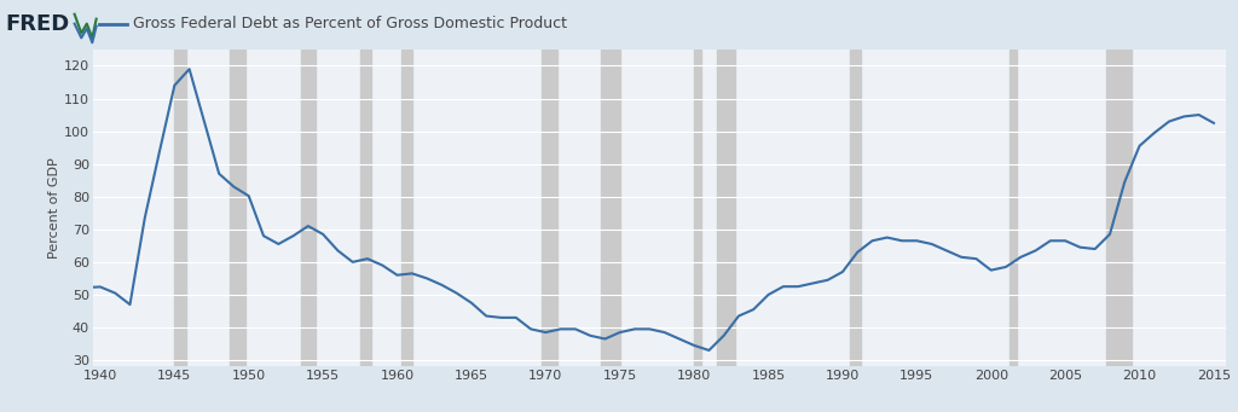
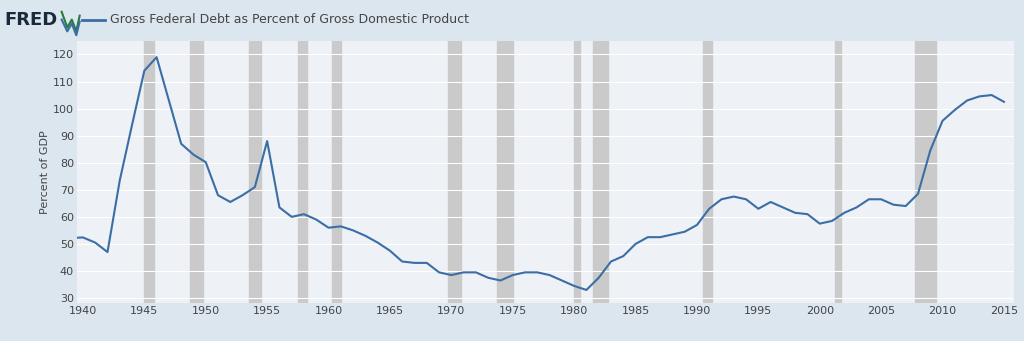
1955: 68.5 -> 88.0
1995: 66.5 -> 63.0
